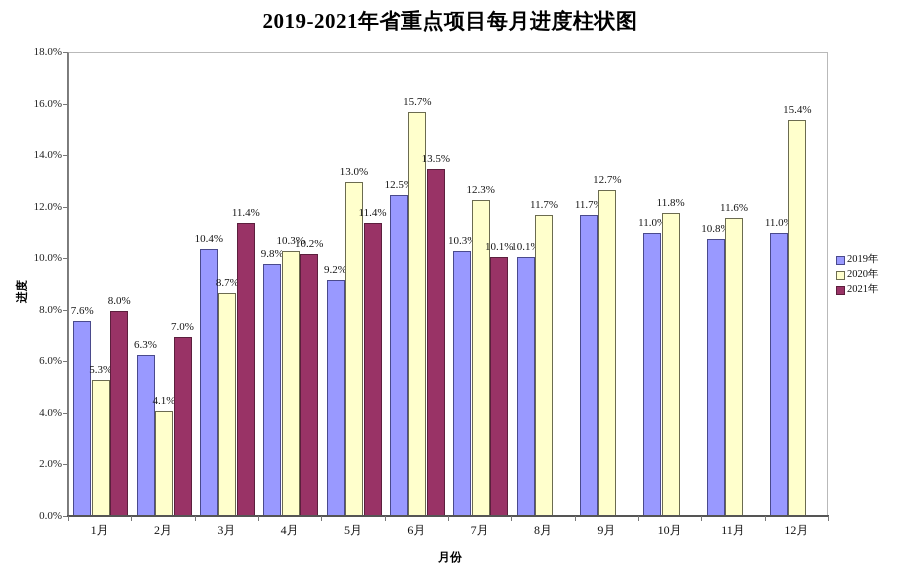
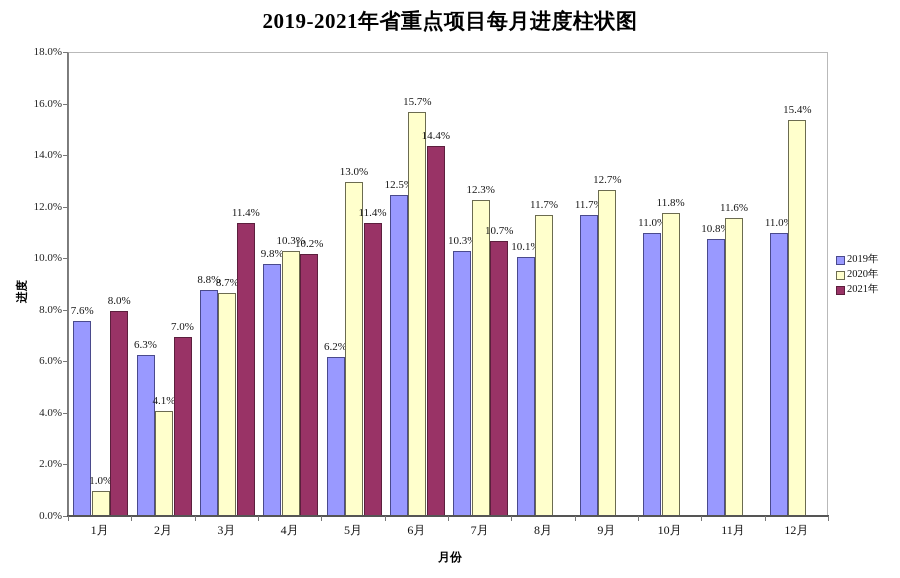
2020年/1月: 5.3% -> 1.0%
2019年/3月: 10.4% -> 8.8%
2019年/5月: 9.2% -> 6.2%
2021年/6月: 13.5% -> 14.4%
2021年/7月: 10.1% -> 10.7%
